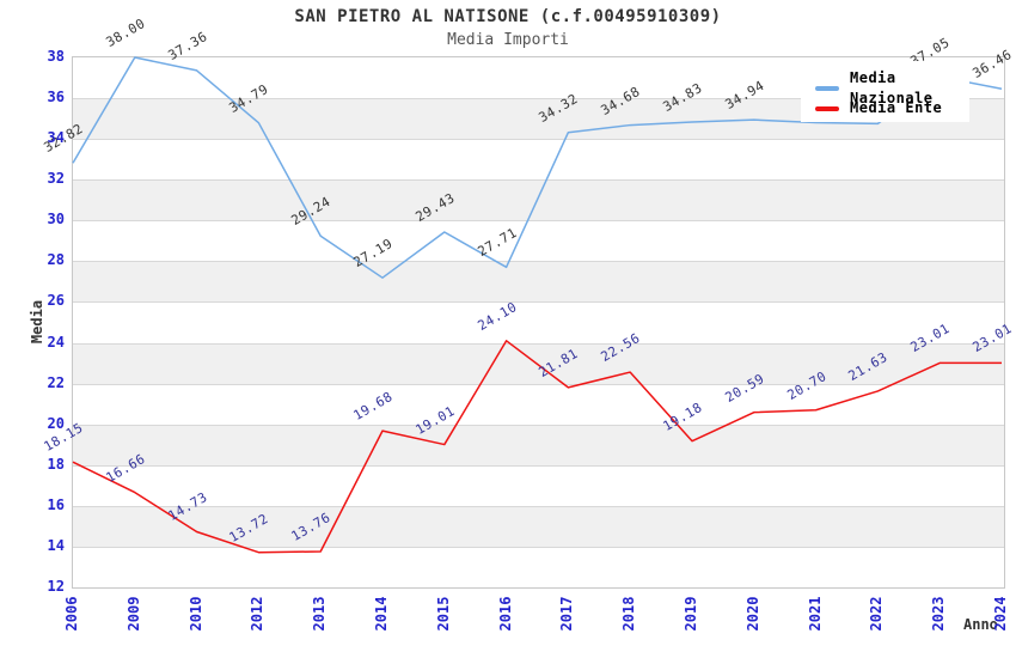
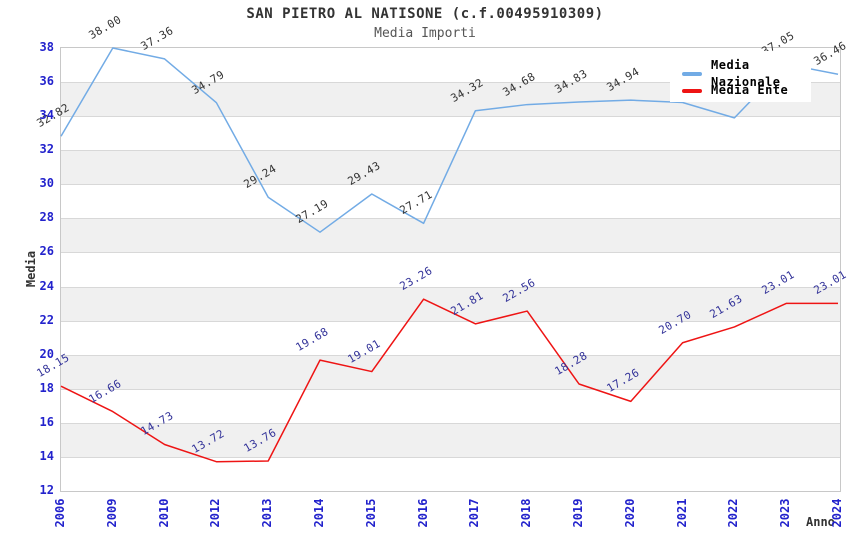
Media Ente/2016: 24.10 -> 23.26
Media Ente/2019: 19.18 -> 18.28
Media Ente/2020: 20.59 -> 17.26
Media Nazionale/2022: 34.8 -> 33.9
